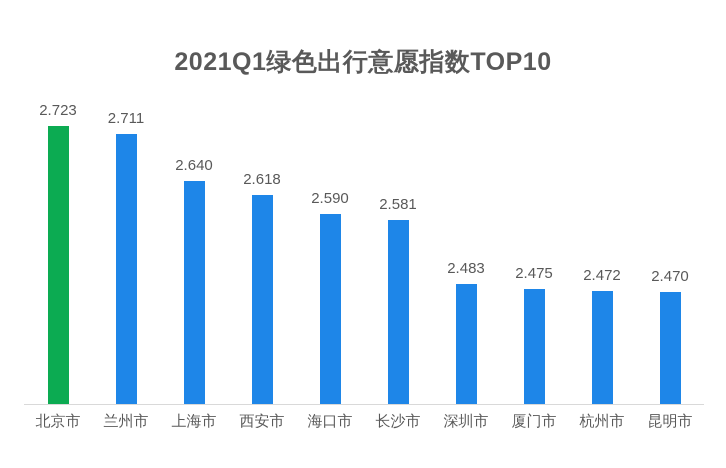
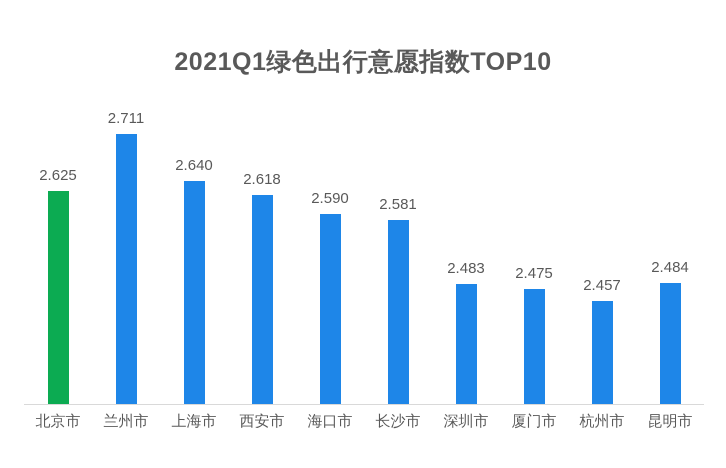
北京市: 2.723 -> 2.625
杭州市: 2.472 -> 2.457
昆明市: 2.470 -> 2.484
